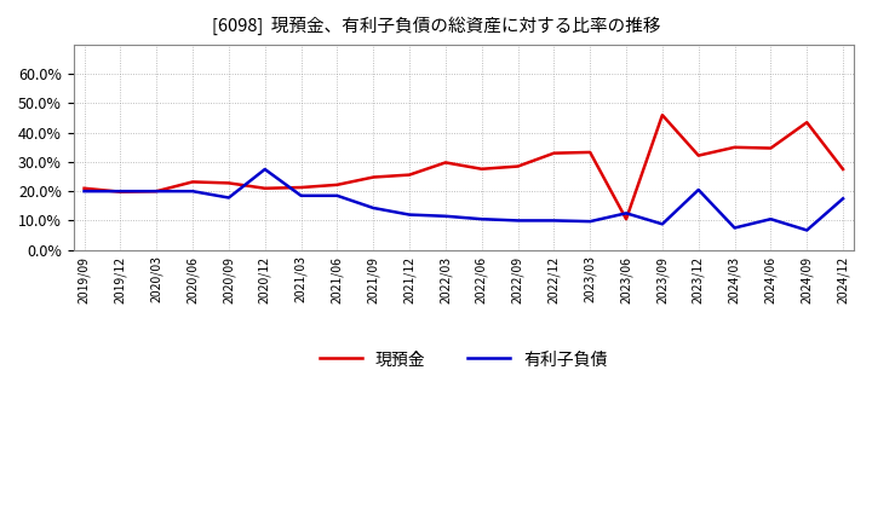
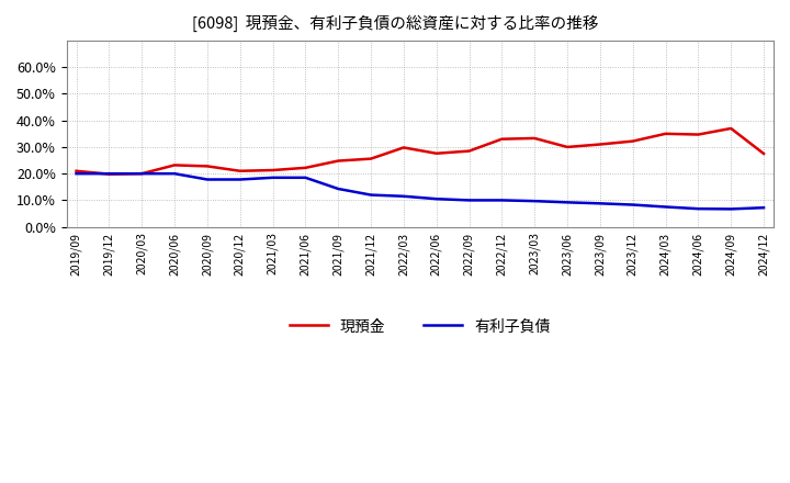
有利子負債/2020/12: 27.5% -> 17.8%
現預金/2023/06: 10.5% -> 30.0%
有利子負債/2023/06: 12.5% -> 9.2%
現預金/2023/09: 46.0% -> 31.0%
有利子負債/2023/12: 20.5% -> 8.3%
有利子負債/2024/06: 10.5% -> 6.8%
現預金/2024/09: 43.5% -> 37.0%
有利子負債/2024/12: 17.5% -> 7.2%
